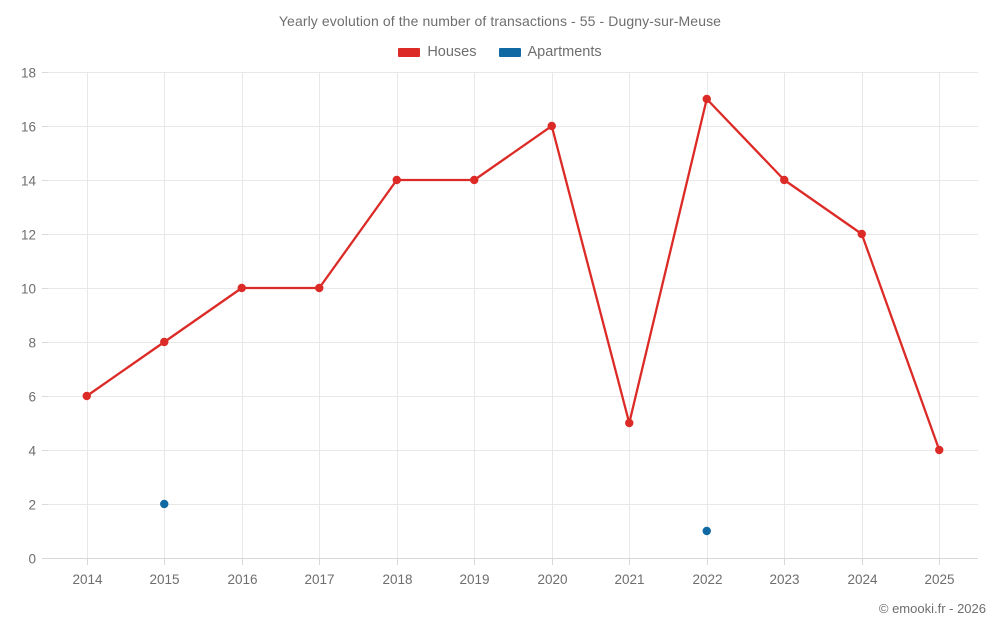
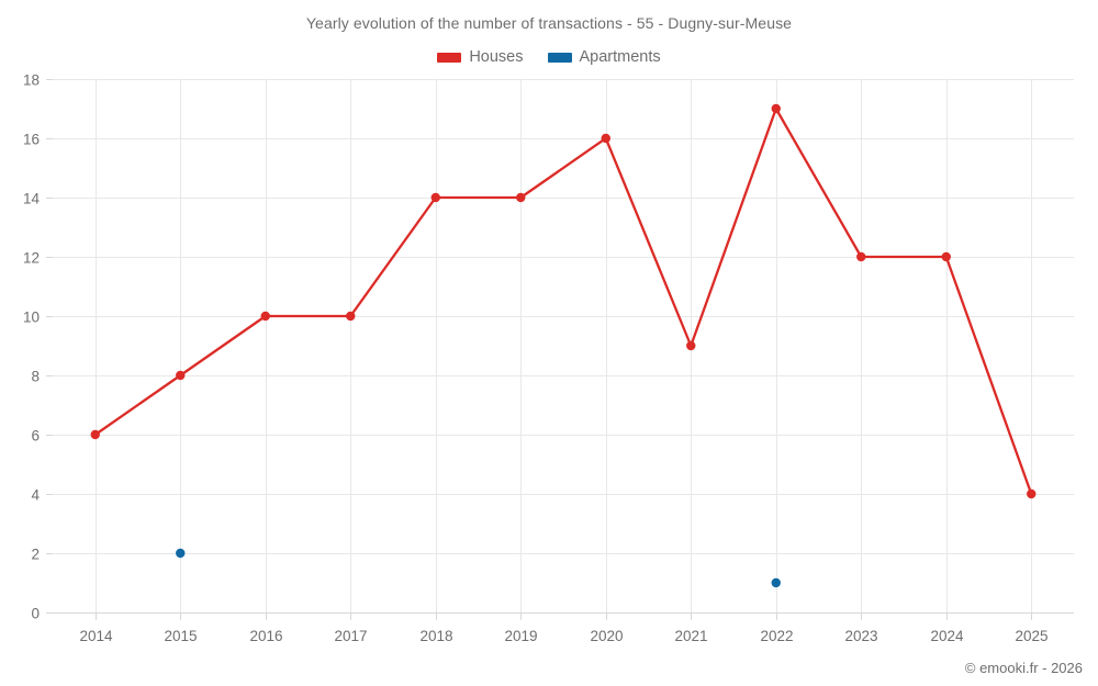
Houses/2021: 5 -> 9
Houses/2023: 14 -> 12
